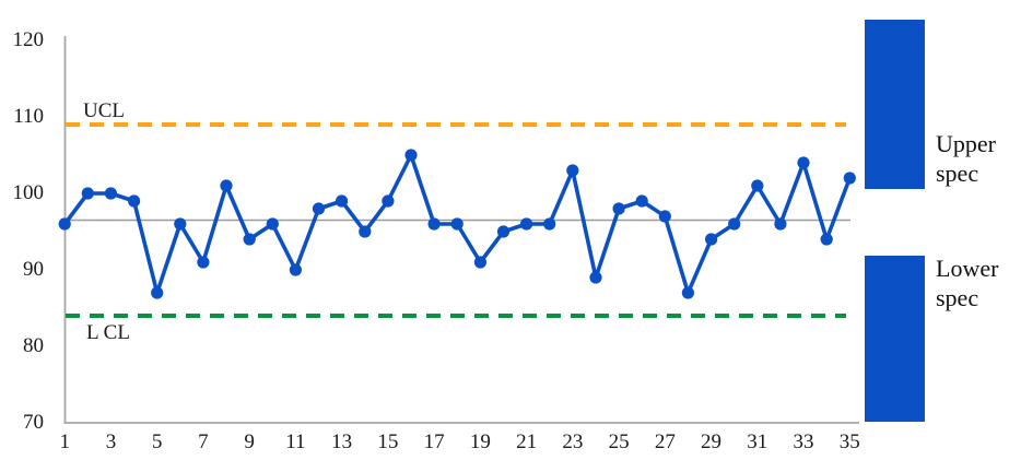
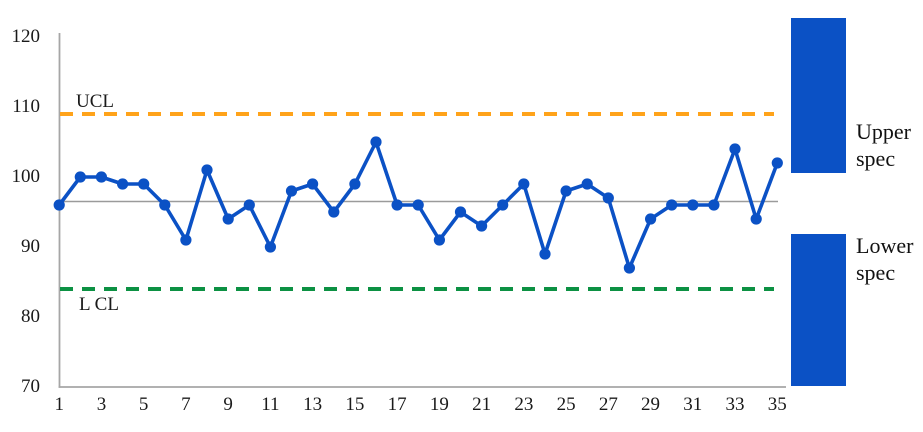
5: 87 -> 99
21: 96 -> 93
23: 103 -> 99
31: 101 -> 96
